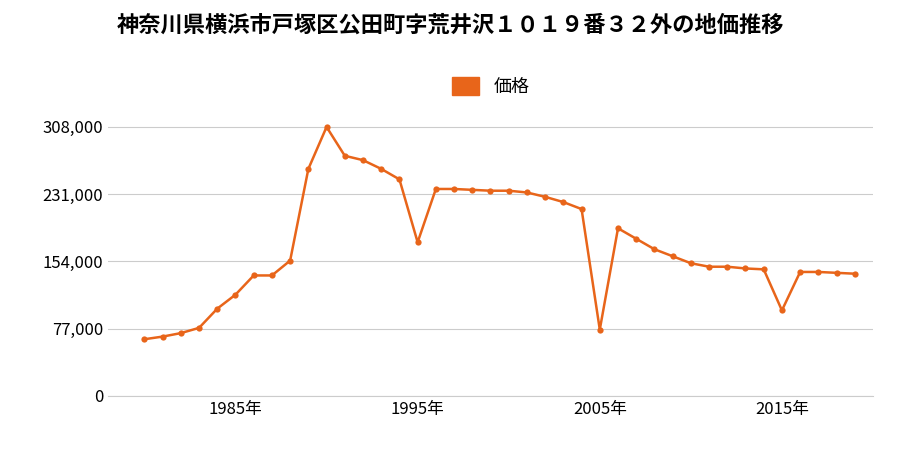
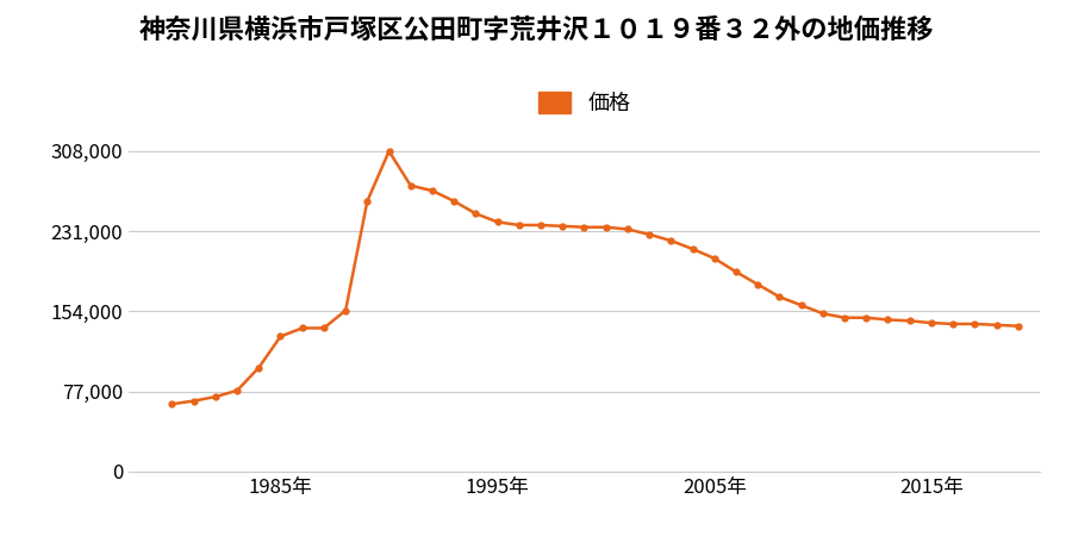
1985年: 116,000 -> 130,000
1995年: 176,000 -> 240,000
2005年: 76,000 -> 205,000
2015年: 98,000 -> 143,000
